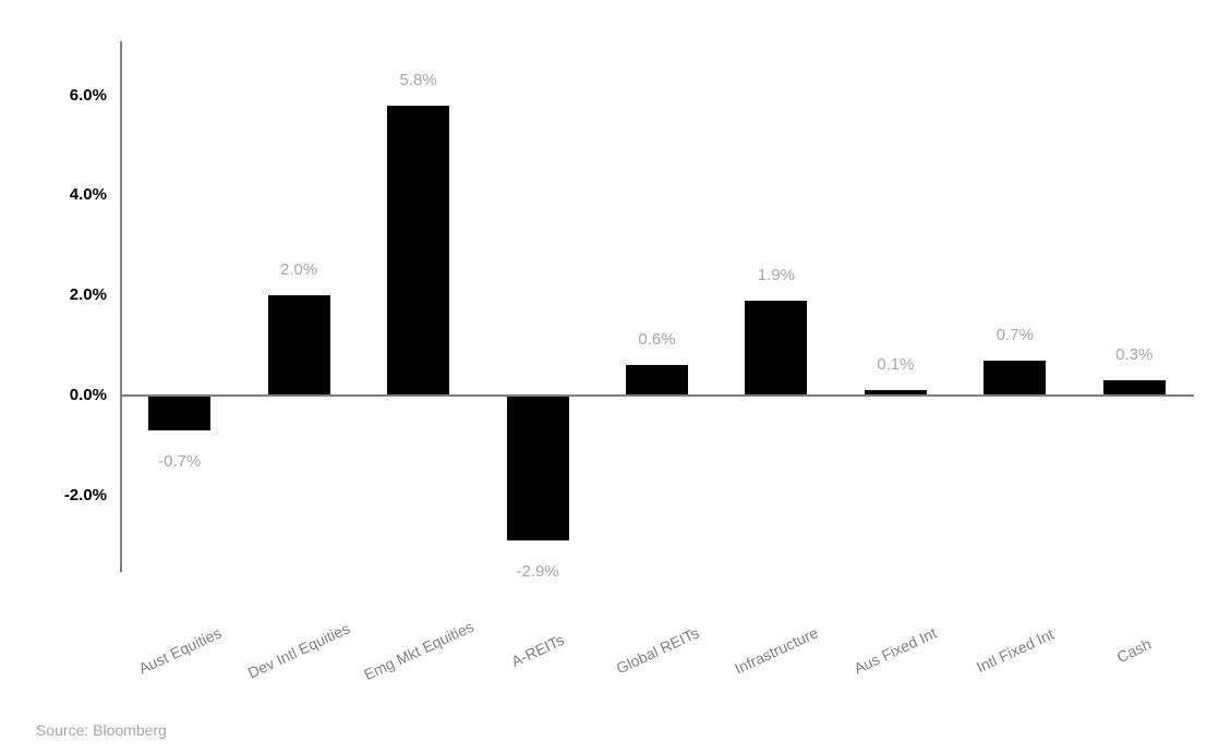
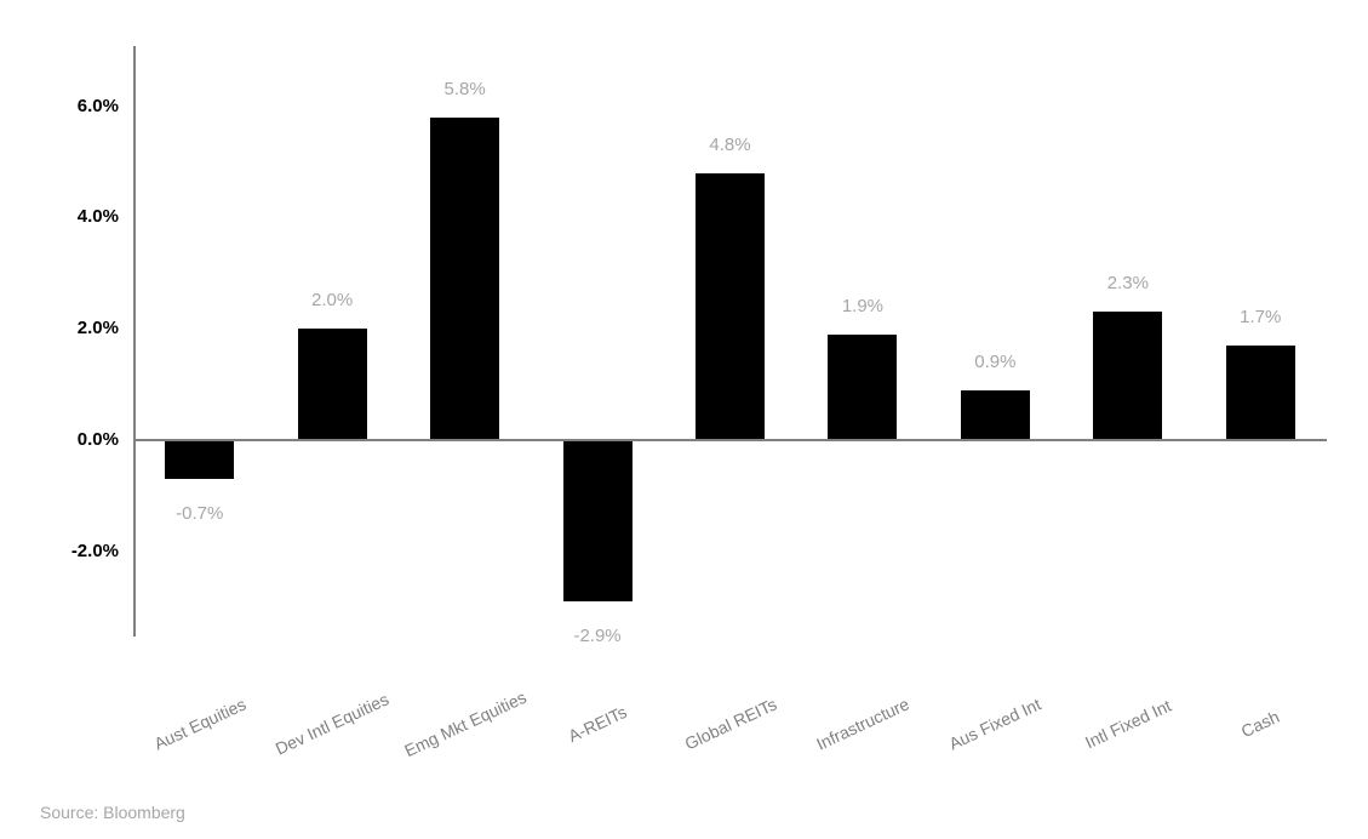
Global REITs: 0.6% -> 4.8%
Aus Fixed Int: 0.1% -> 0.9%
Intl Fixed Int: 0.7% -> 2.3%
Cash: 0.3% -> 1.7%
